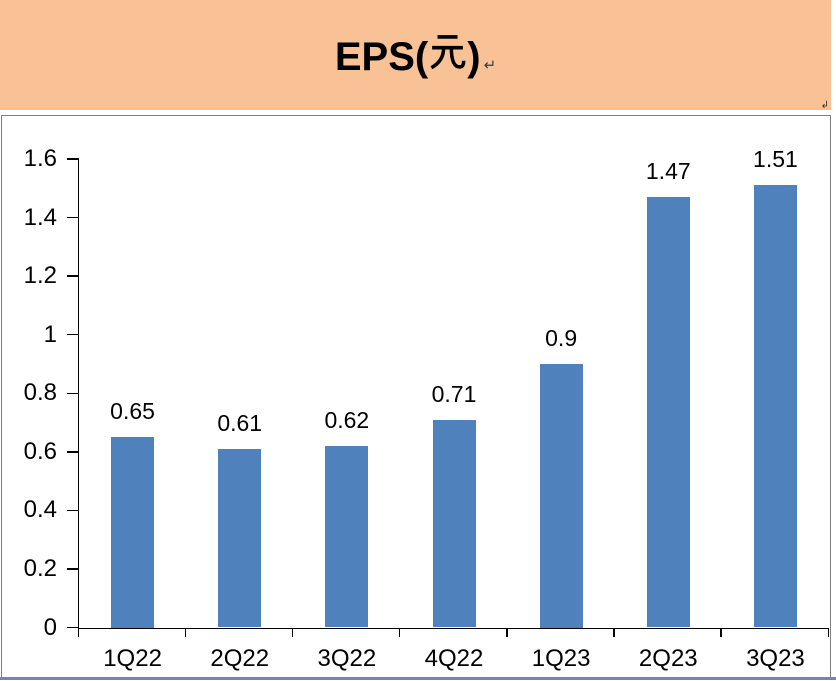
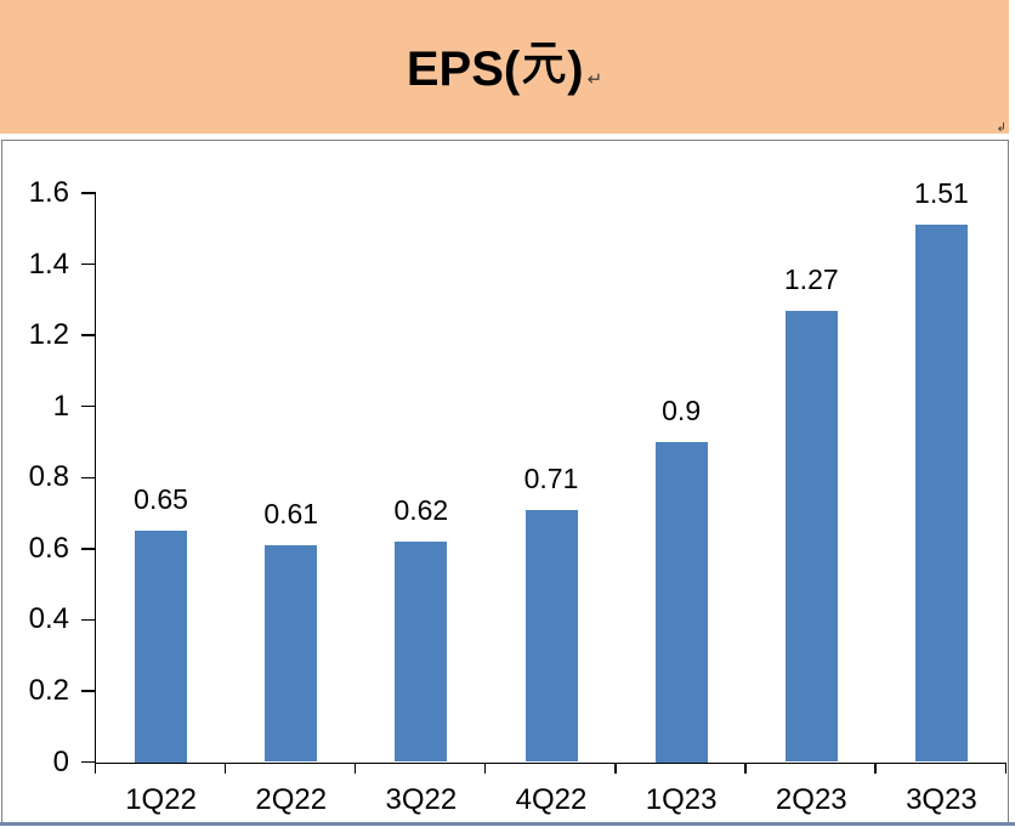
2Q23: 1.47 -> 1.27
